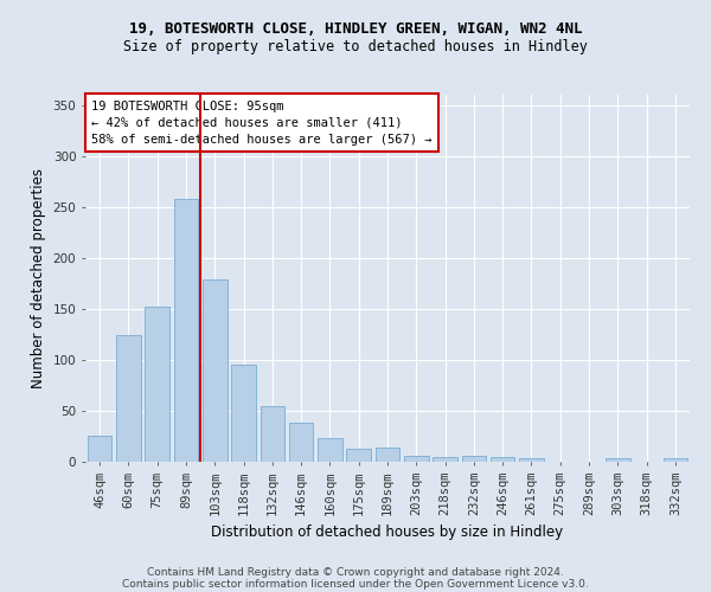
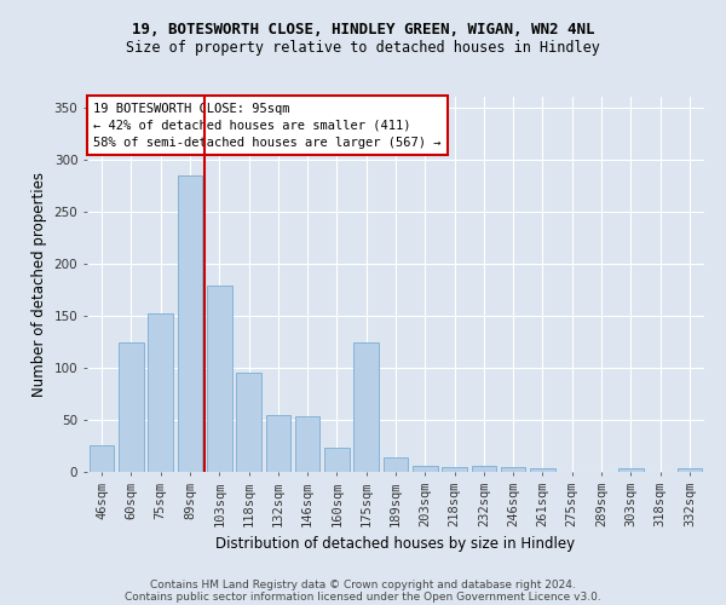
89sqm: 258 -> 284
146sqm: 38 -> 54
175sqm: 13 -> 124
